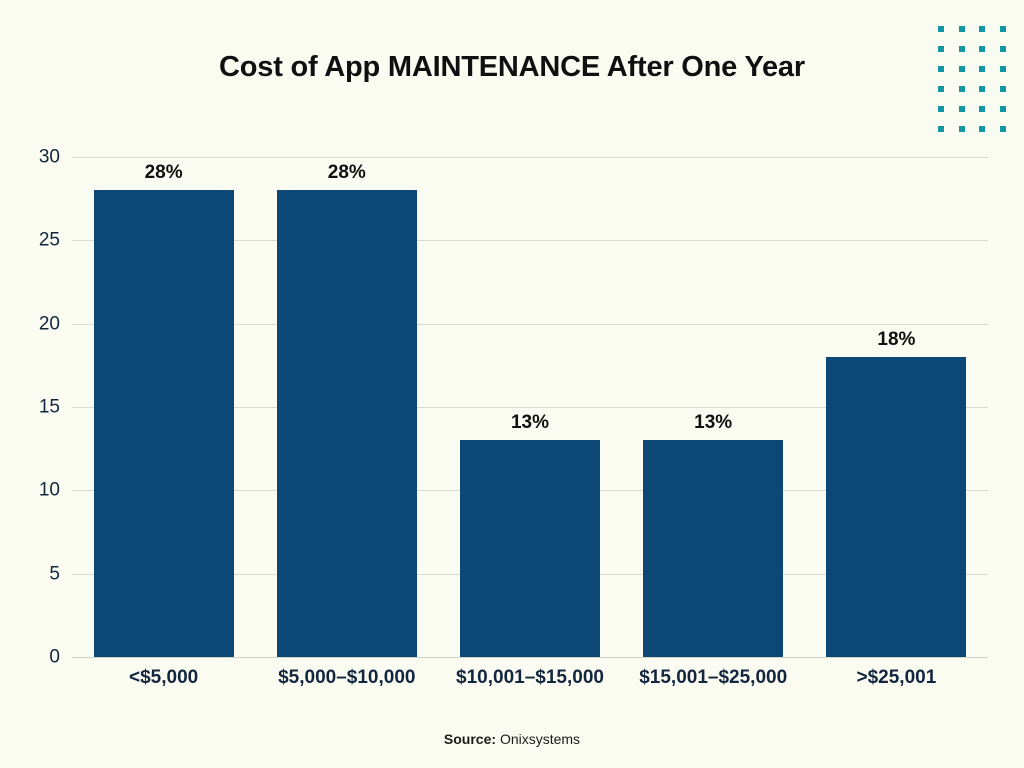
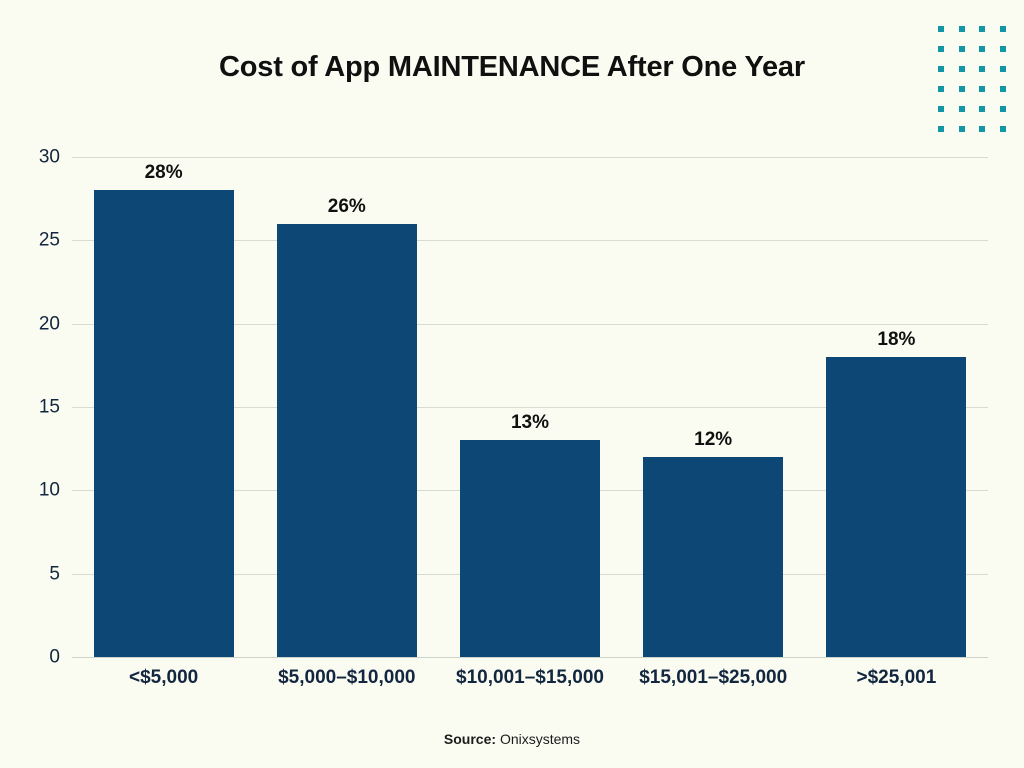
$5,000–$10,000: 28% -> 26%
$15,001–$25,000: 13% -> 12%
